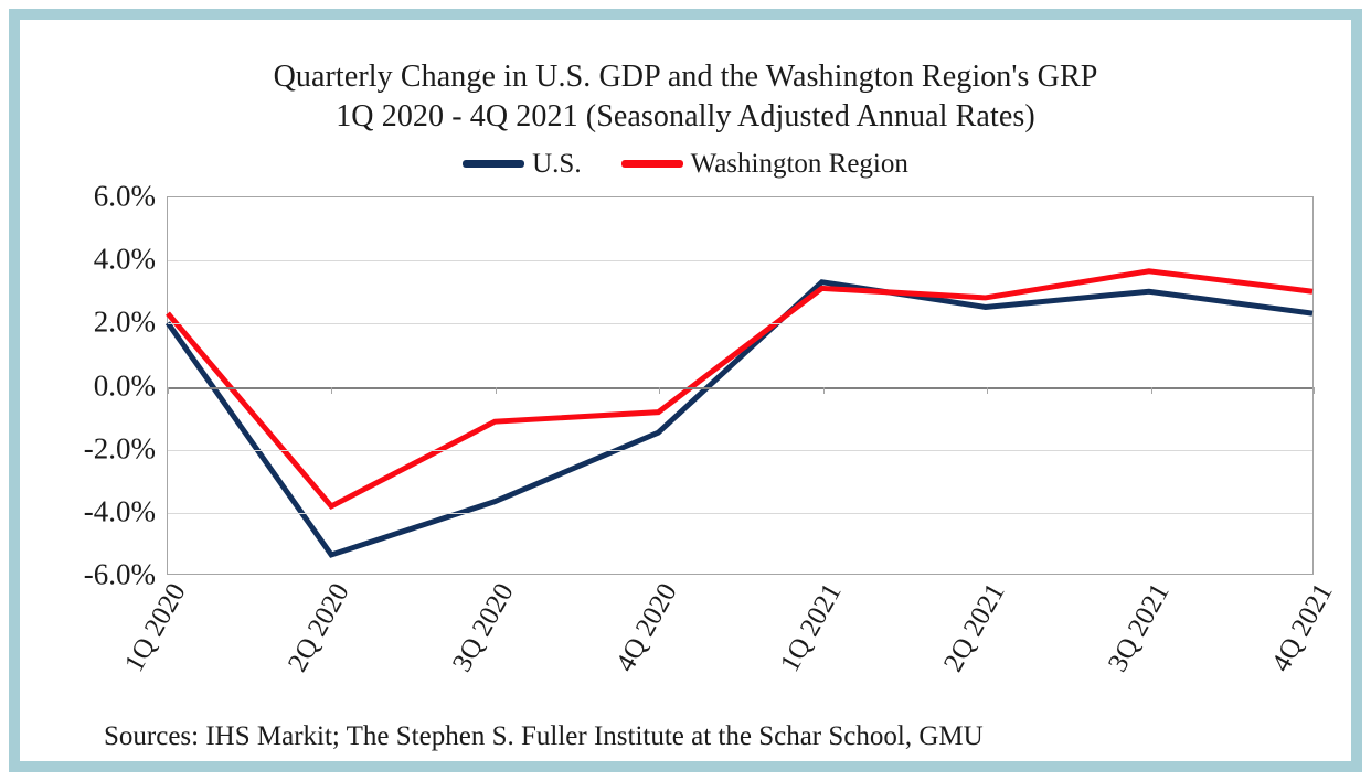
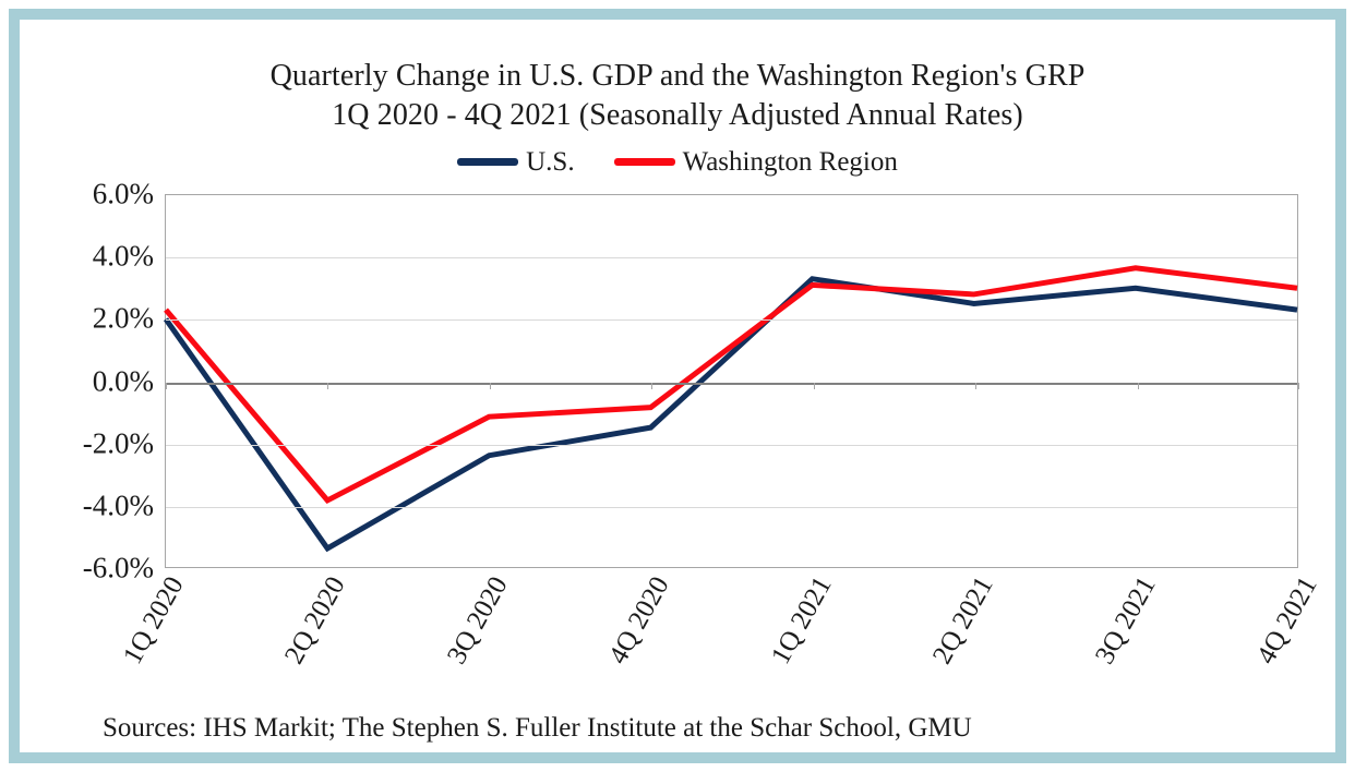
U.S./3Q 2020: -3.7% -> -2.4%
